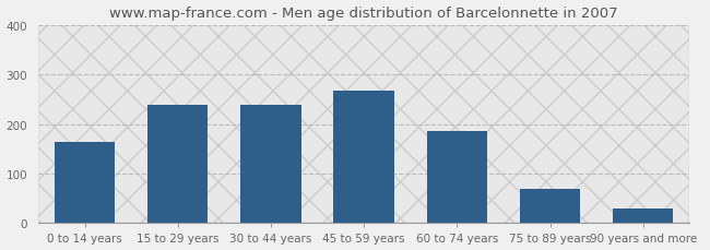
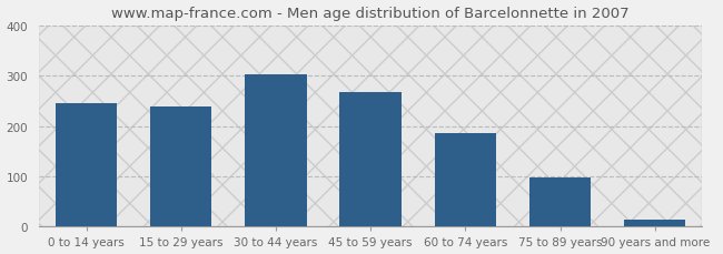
0 to 14 years: 165 -> 245
30 to 44 years: 240 -> 302
75 to 89 years: 70 -> 97
90 years and more: 30 -> 14
